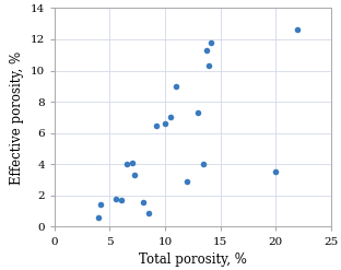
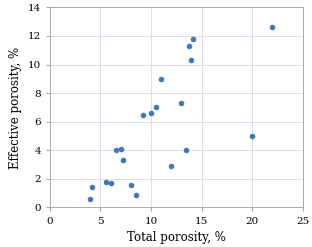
20: 3.5 -> 5.0
